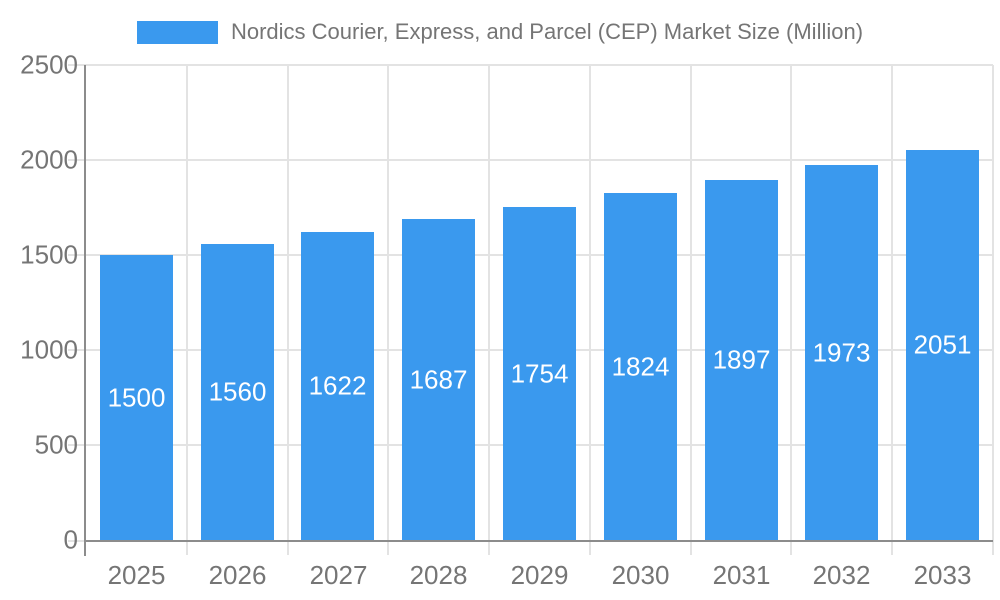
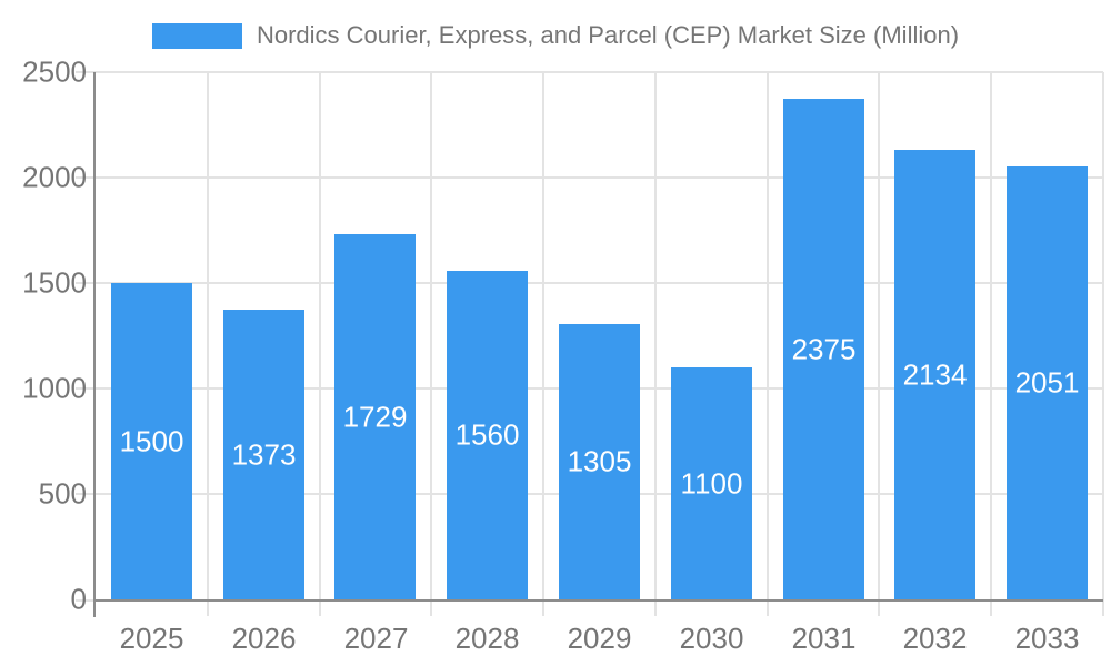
2026: 1560 -> 1373
2027: 1622 -> 1729
2028: 1687 -> 1560
2029: 1754 -> 1305
2030: 1824 -> 1100
2031: 1897 -> 2375
2032: 1973 -> 2134
